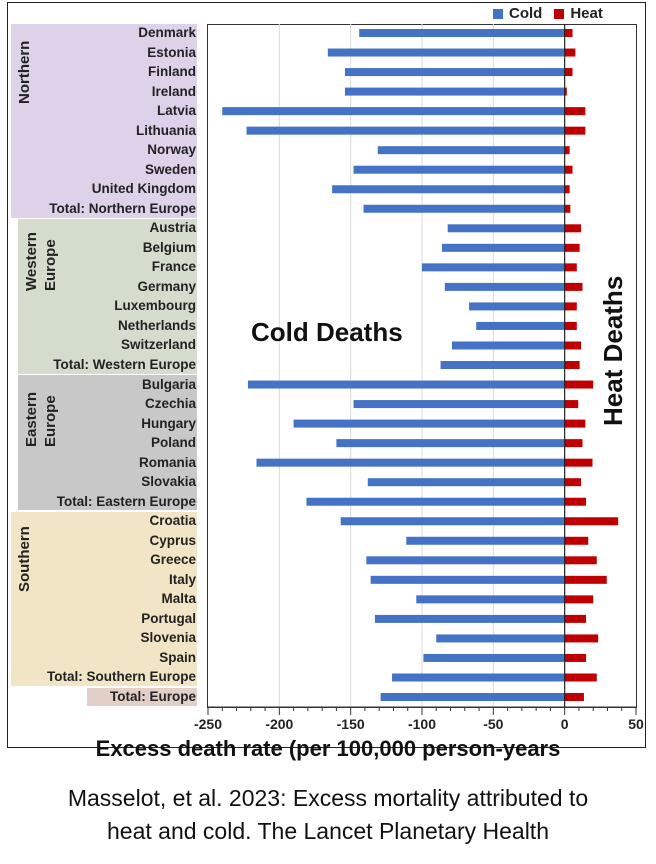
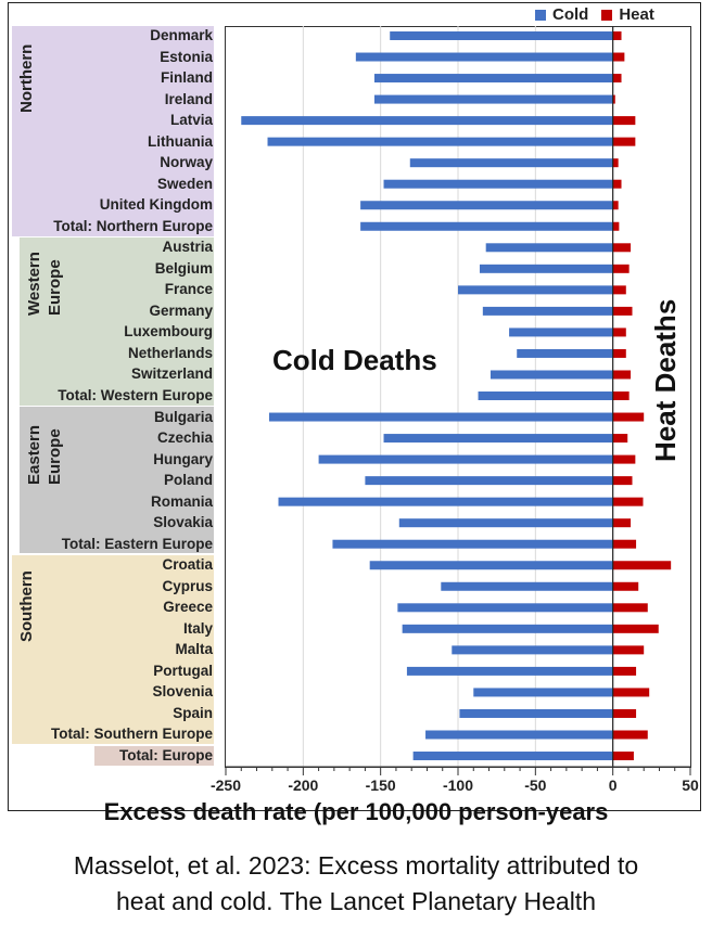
Cold/Total: Northern Europe: -141 -> -163
